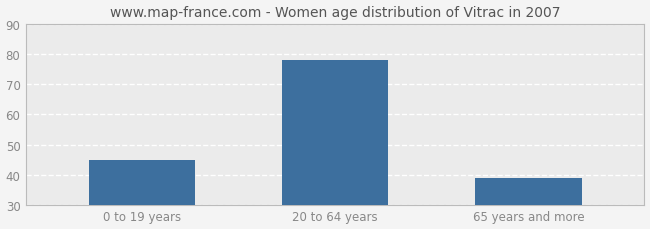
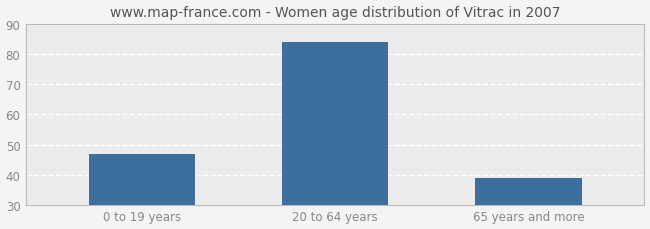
0 to 19 years: 45 -> 47
20 to 64 years: 78 -> 84
